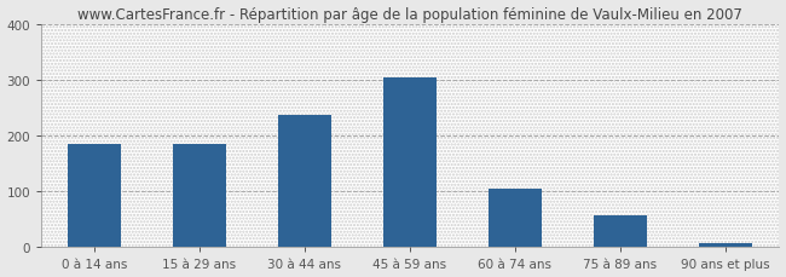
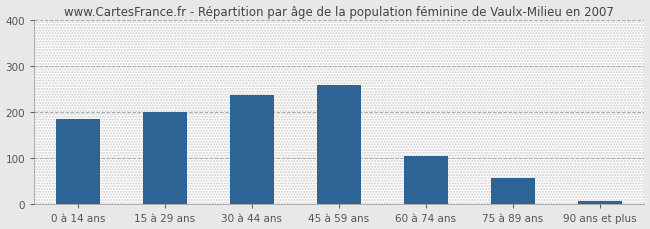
15 à 29 ans: 186 -> 200
45 à 59 ans: 304 -> 260
